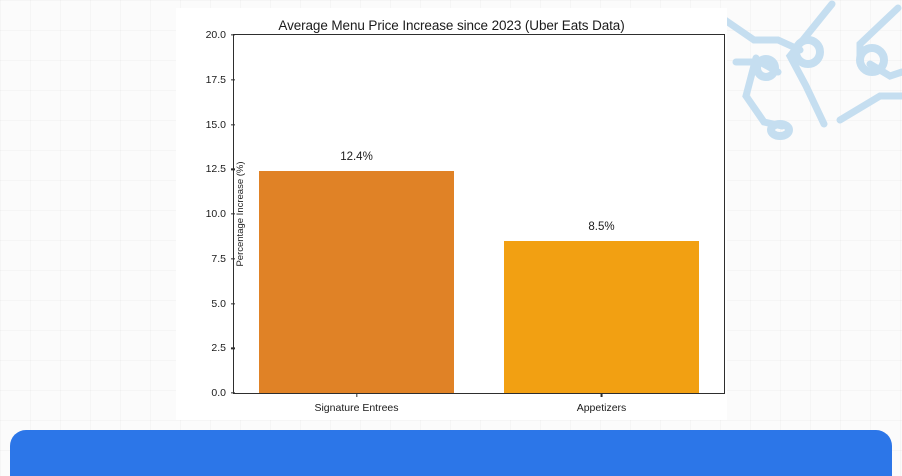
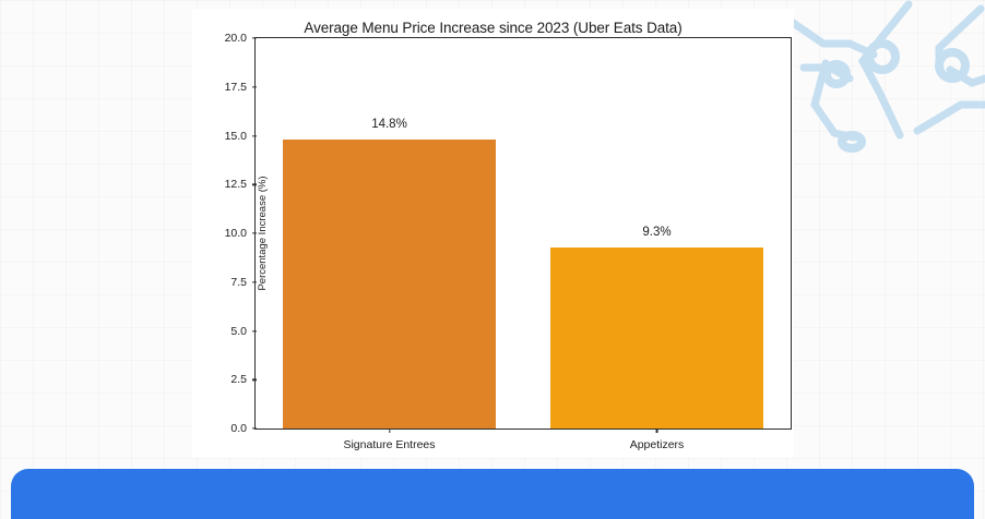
Signature Entrees: 12.4% -> 14.8%
Appetizers: 8.5% -> 9.3%
